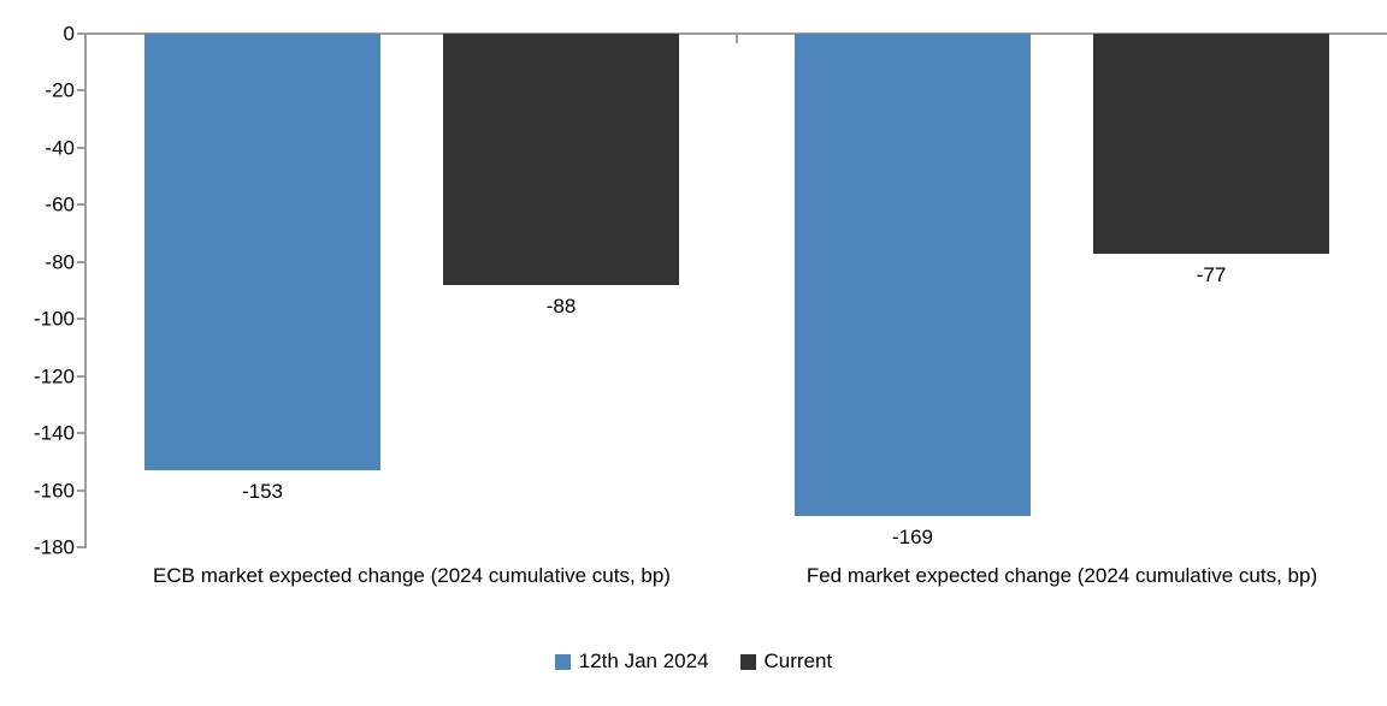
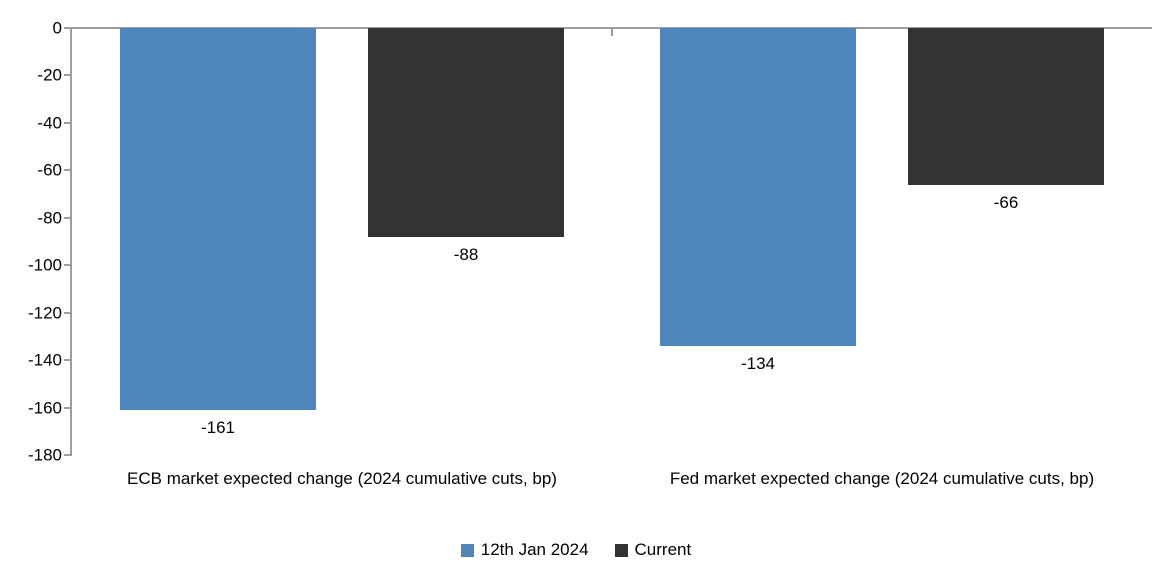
12th Jan 2024/ECB market expected change (2024 cumulative cuts, bp): -153 -> -161
12th Jan 2024/Fed market expected change (2024 cumulative cuts, bp): -169 -> -134
Current/Fed market expected change (2024 cumulative cuts, bp): -77 -> -66
